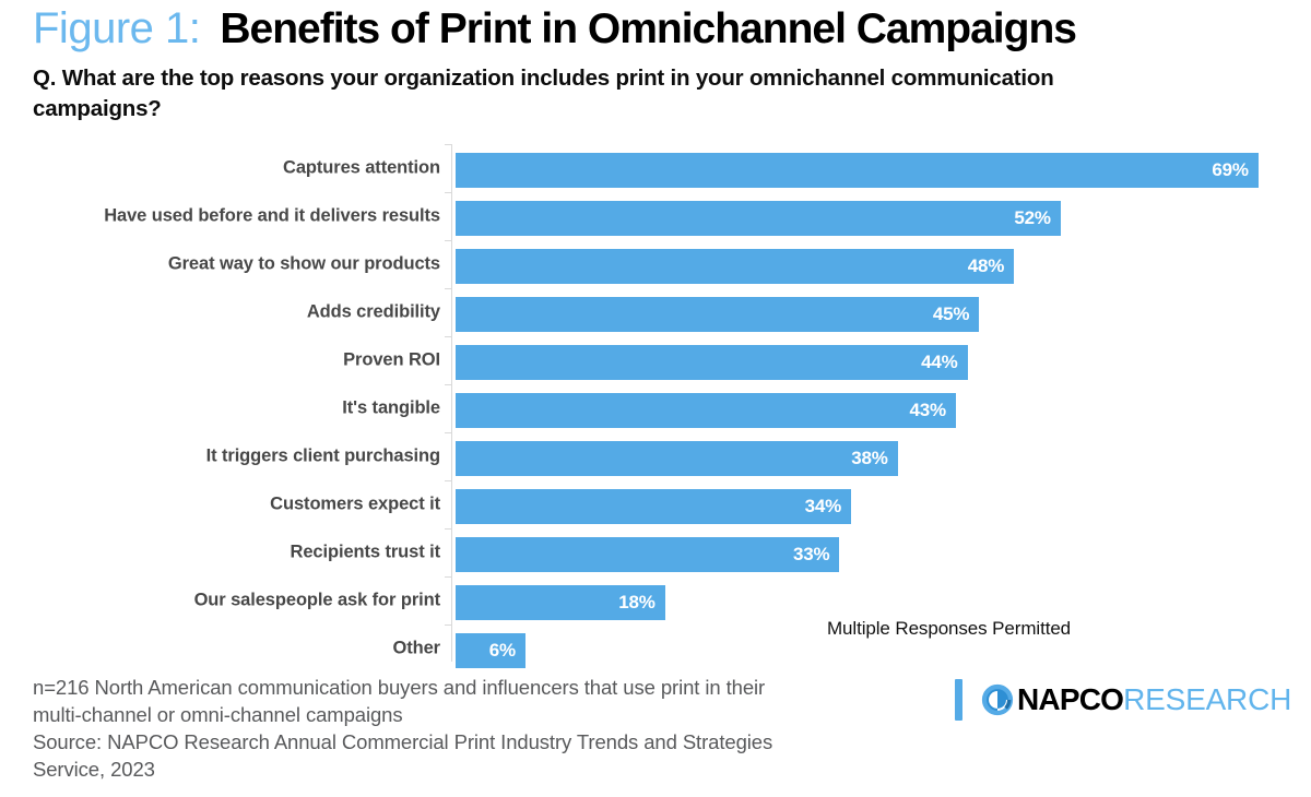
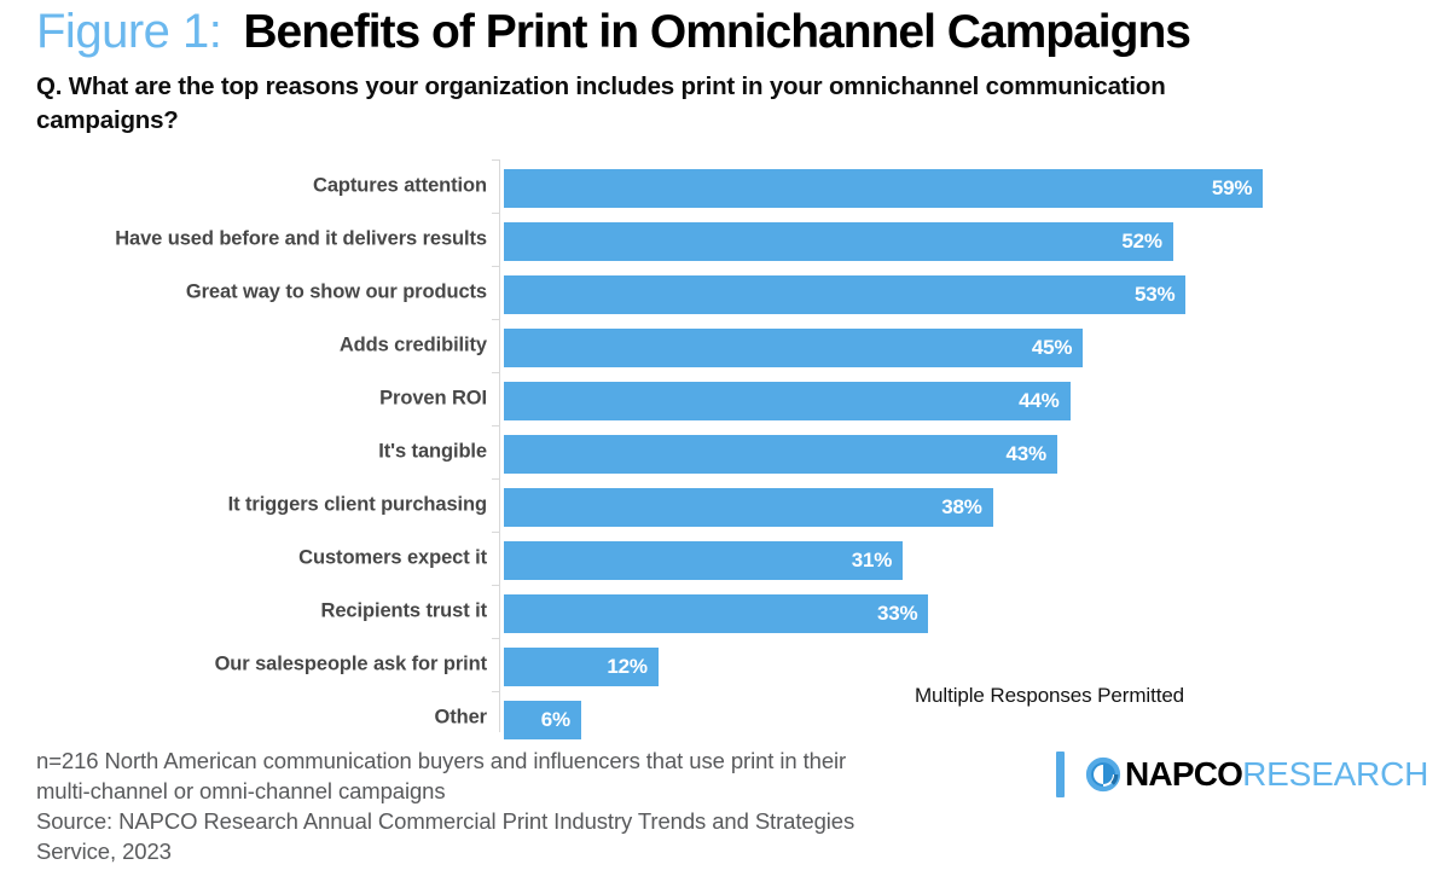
Captures attention: 69% -> 59%
Great way to show our products: 48% -> 53%
Customers expect it: 34% -> 31%
Our salespeople ask for print: 18% -> 12%
